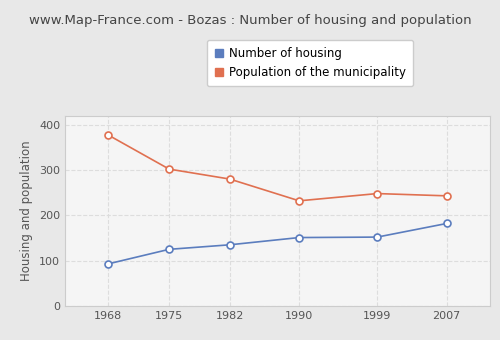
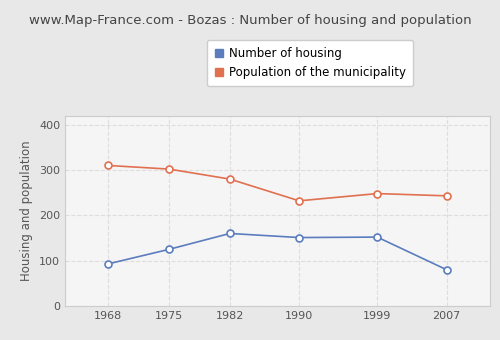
Population of the municipality/1968: 377 -> 310
Number of housing/1982: 135 -> 160
Number of housing/2007: 182 -> 80
